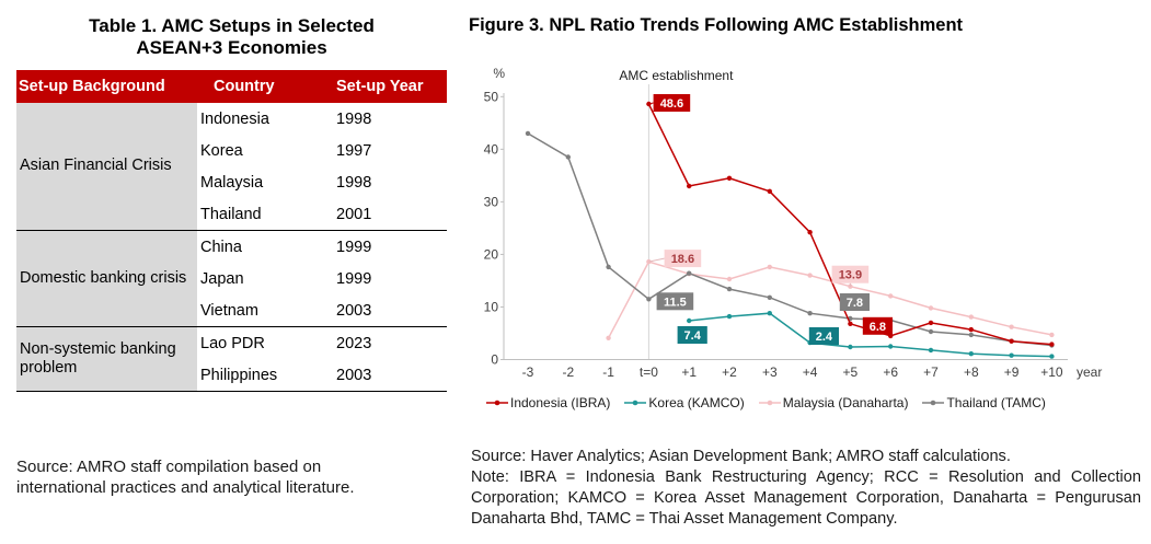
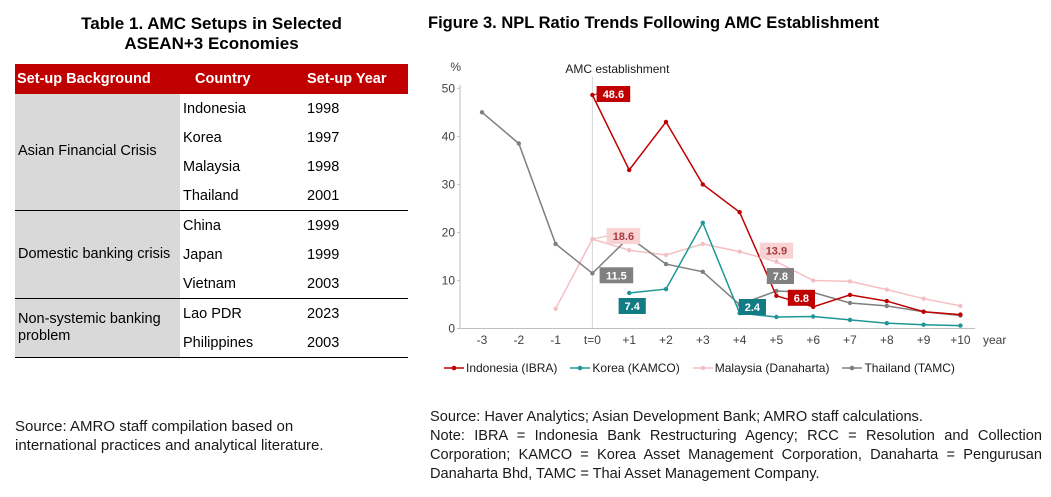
Thailand (TAMC)/-3: 43 -> 45
Thailand (TAMC)/+1: 16 -> 19
Indonesia (IBRA)/+2: 34 -> 43
Indonesia (IBRA)/+3: 32 -> 30
Korea (KAMCO)/+3: 9 -> 22
Thailand (TAMC)/+4: 9 -> 5
Malaysia (Danaharta)/+6: 12 -> 10
